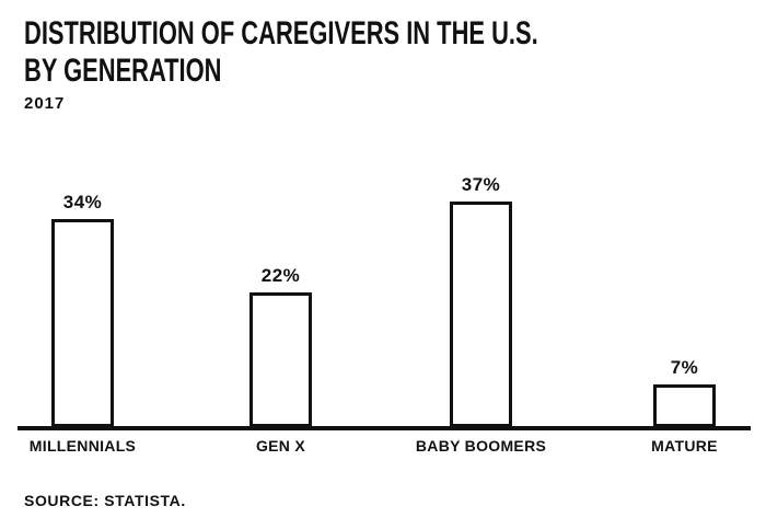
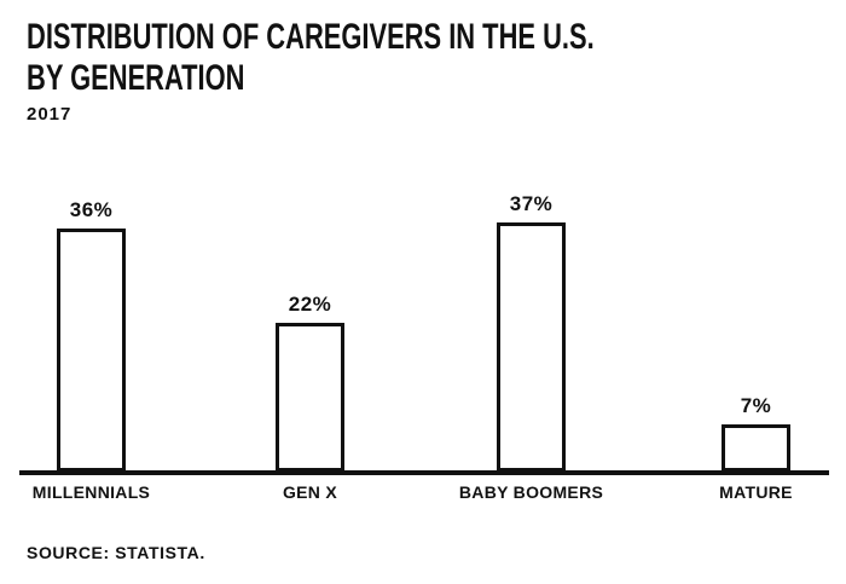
MILLENNIALS: 34% -> 36%
